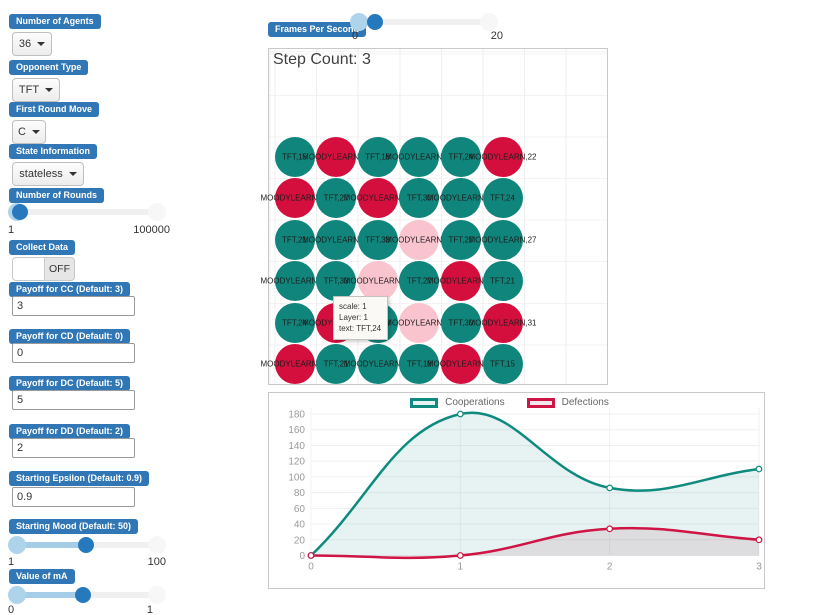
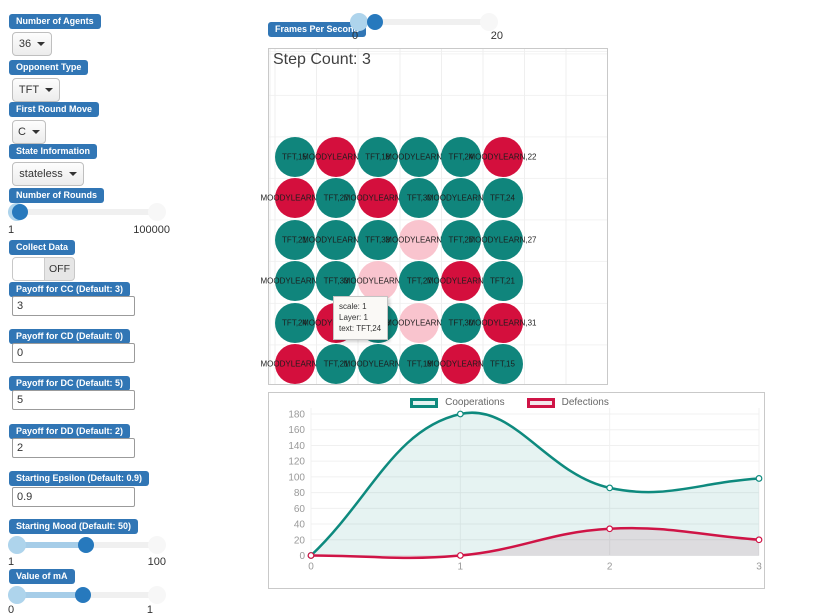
Cooperations/3: 110 -> 100
